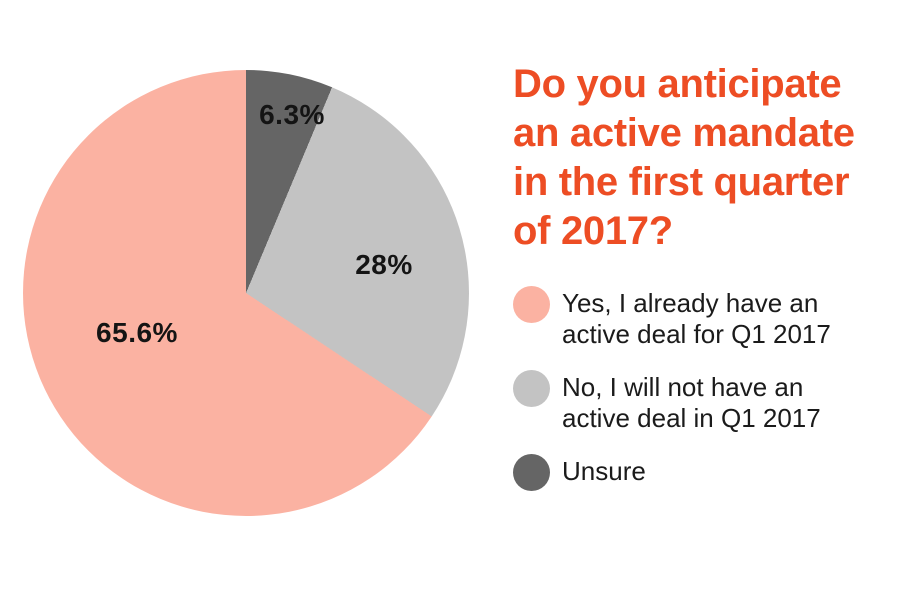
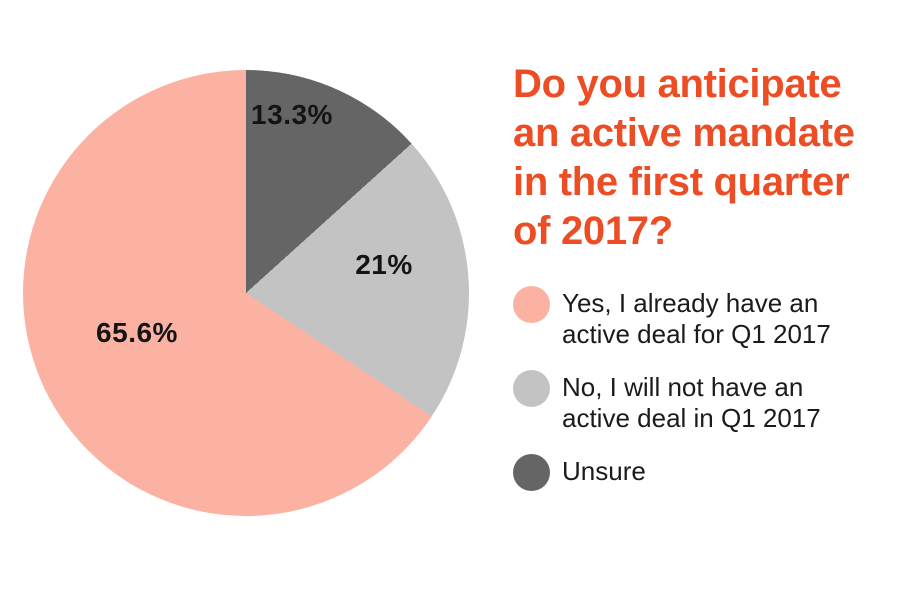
No, I will not have an active deal in Q1 2017: 28% -> 21%
Unsure: 6.3% -> 13.3%
